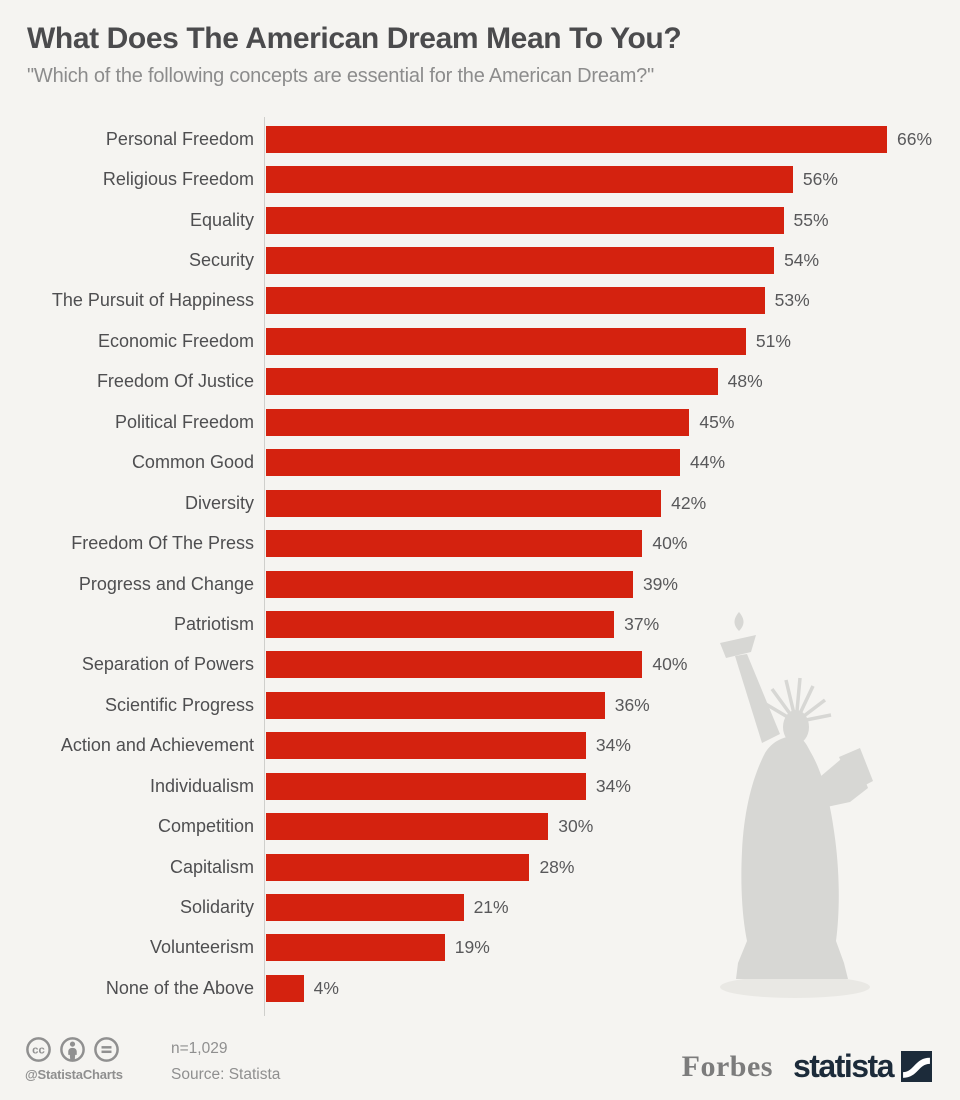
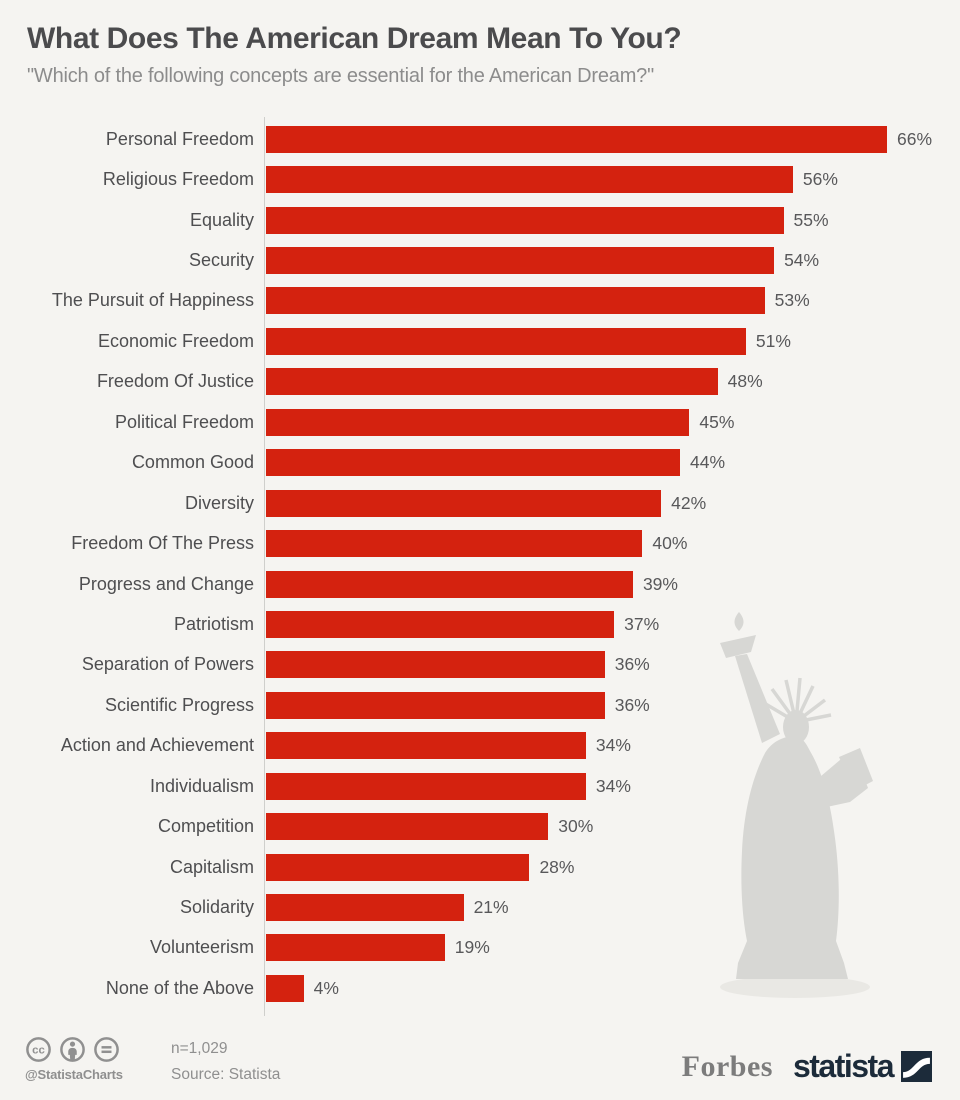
Separation of Powers: 40% -> 36%
